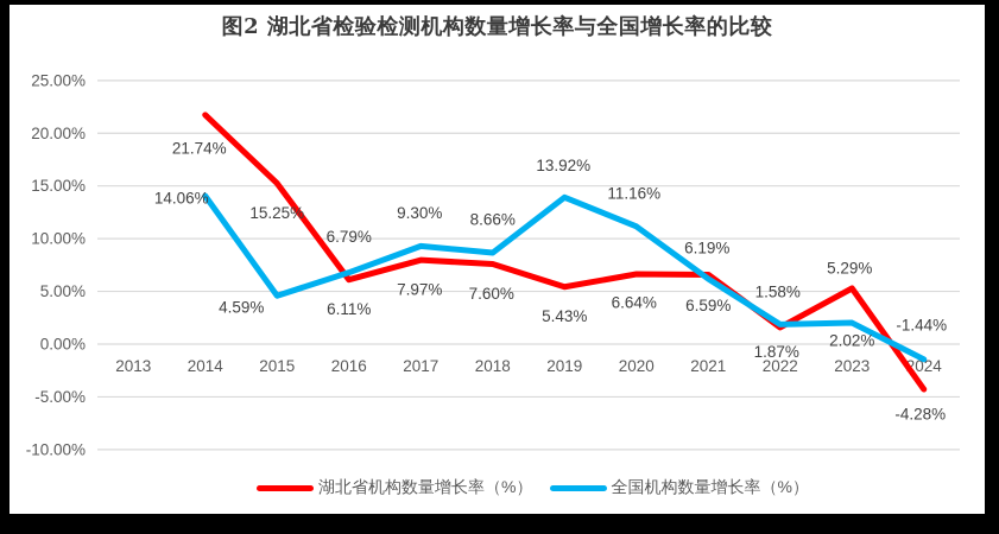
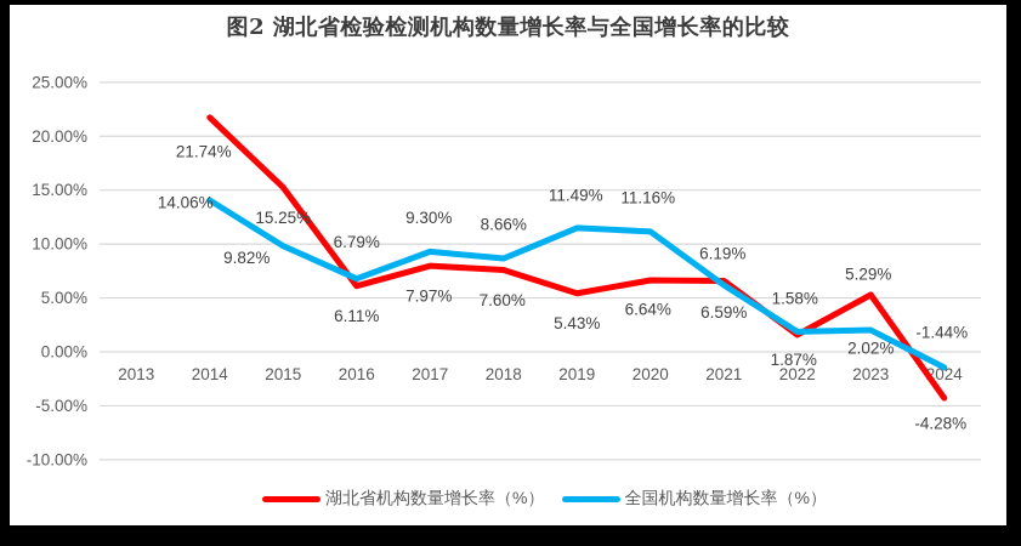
全国机构数量增长率（%）/2015: 4.59% -> 9.82%
全国机构数量增长率（%）/2019: 13.92% -> 11.49%
